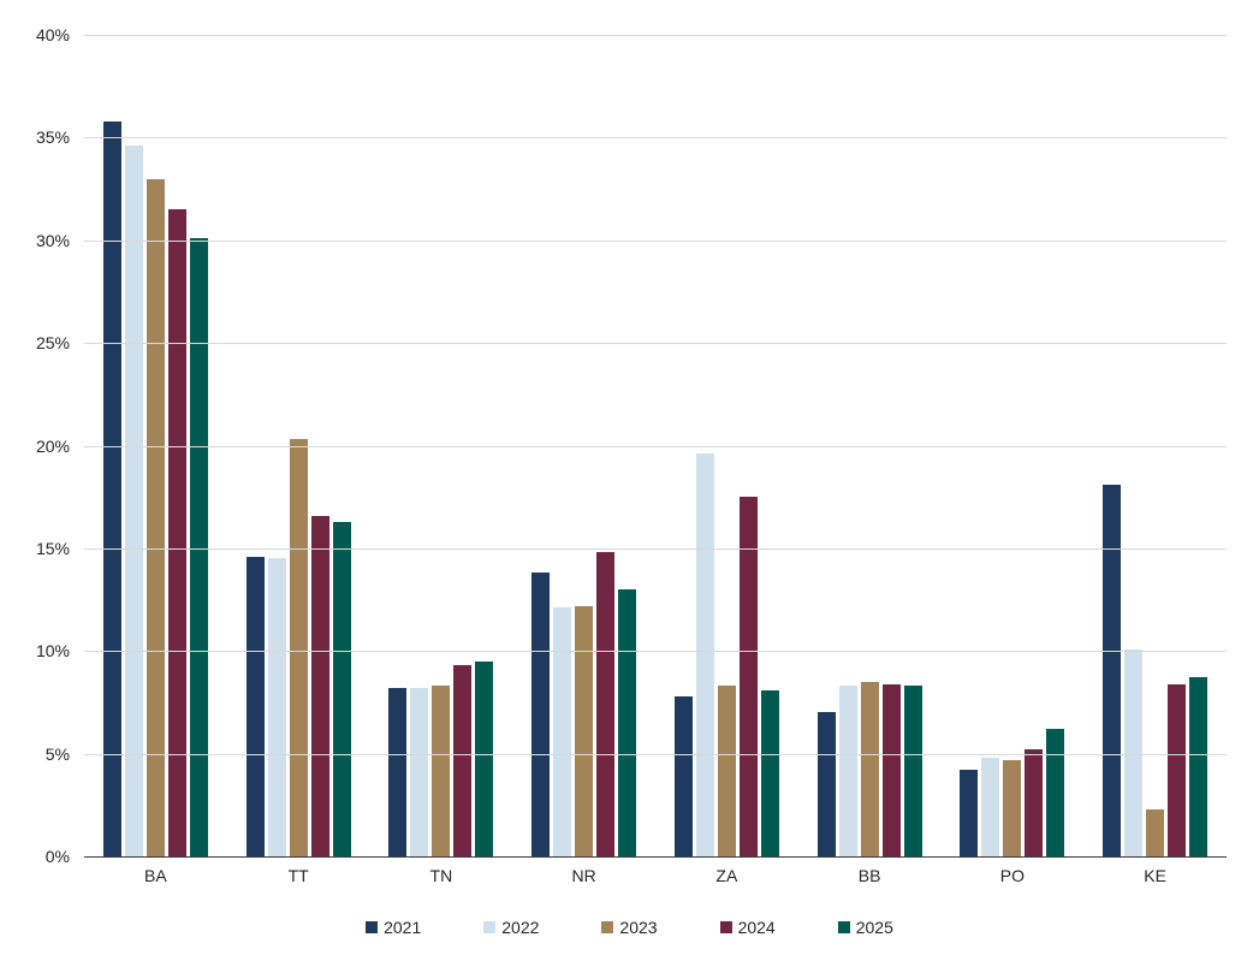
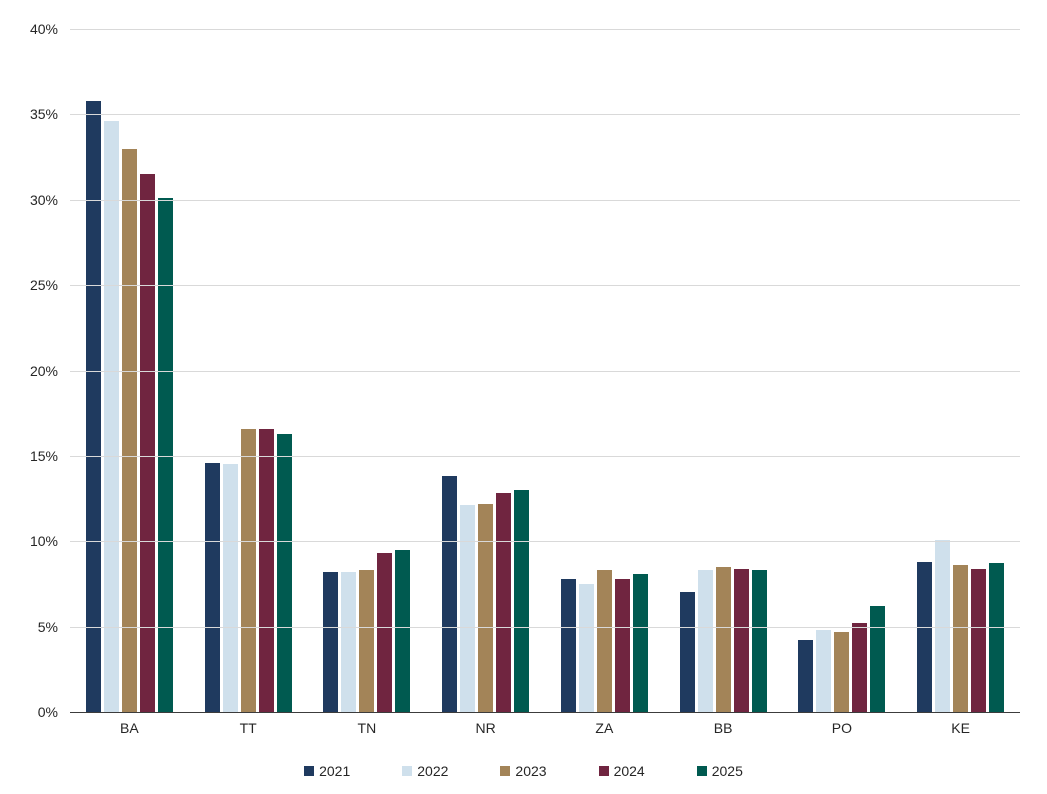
2023/TT: 20.3% -> 16.6%
2024/NR: 14.8% -> 12.8%
2022/ZA: 19.6% -> 7.5%
2024/ZA: 17.5% -> 7.8%
2021/KE: 18.1% -> 8.8%
2023/KE: 2.3% -> 8.6%
